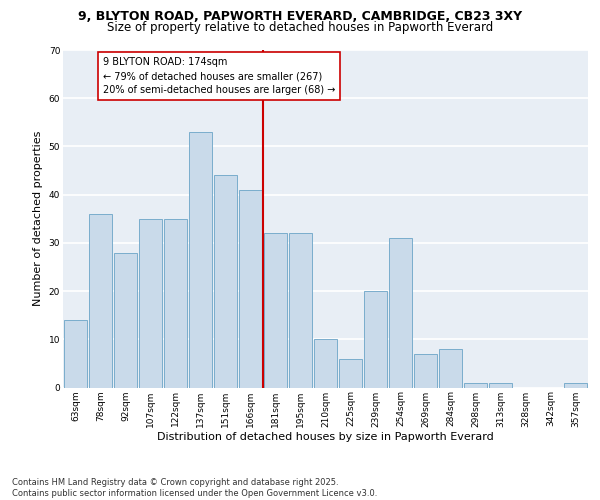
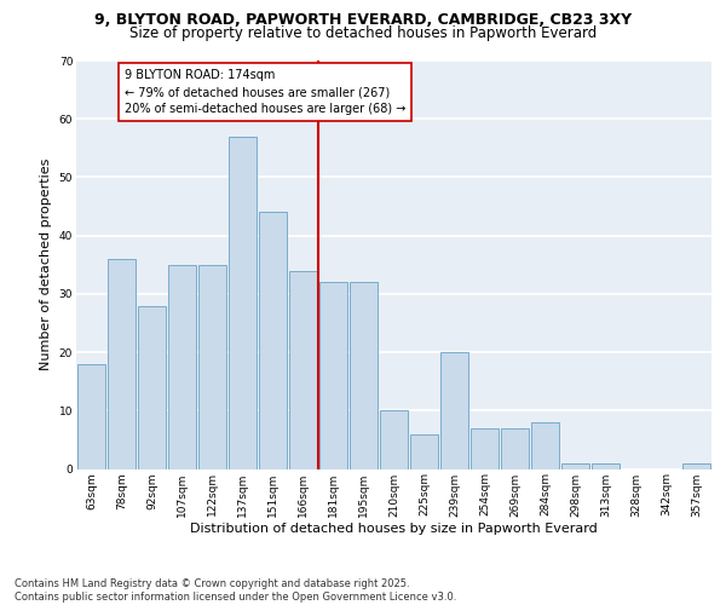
63sqm: 14 -> 18
137sqm: 53 -> 57
166sqm: 41 -> 34
254sqm: 31 -> 7
